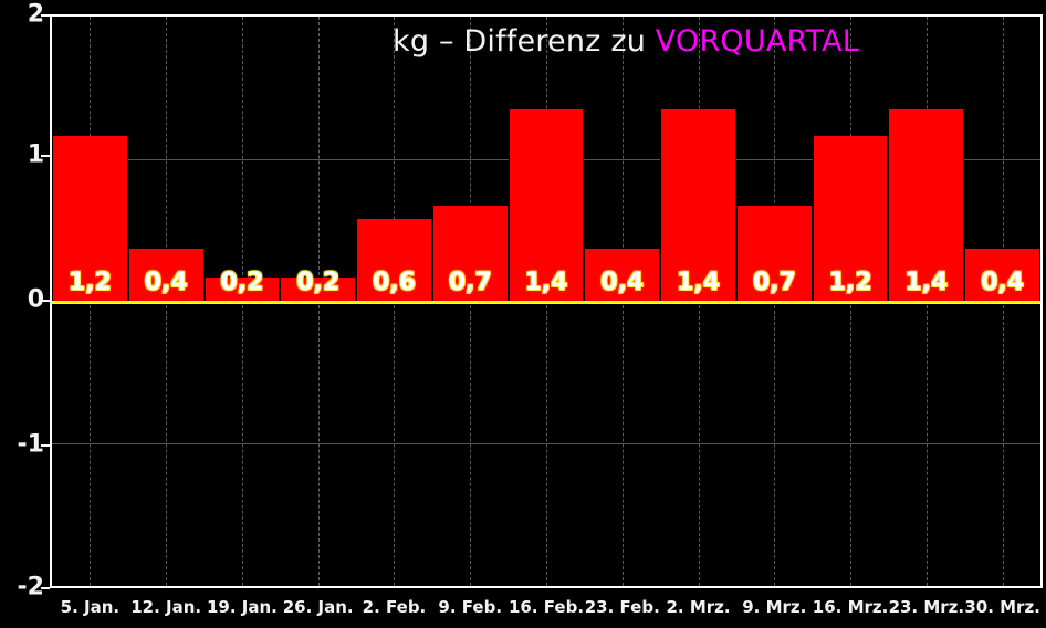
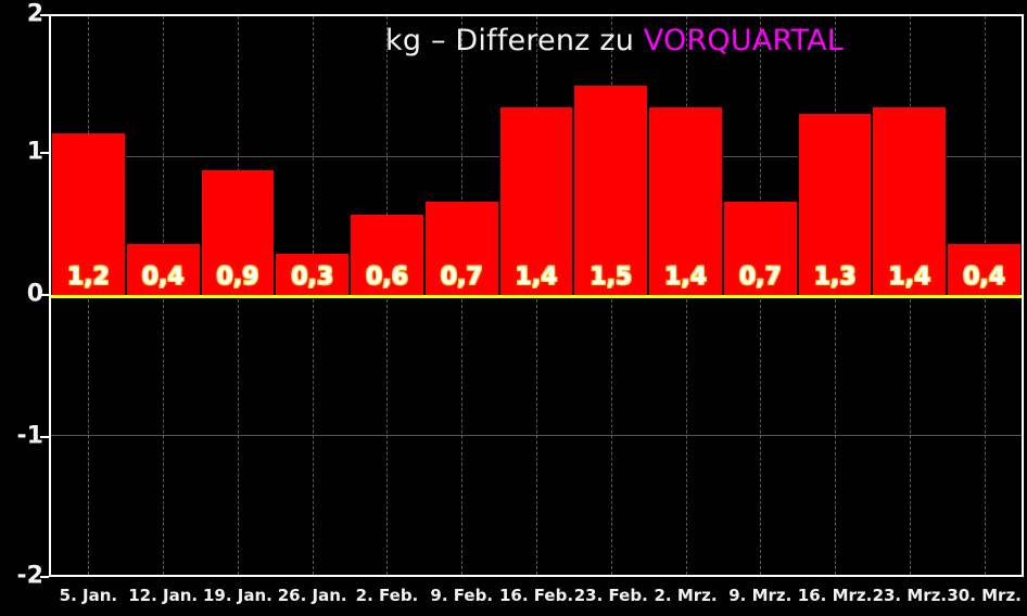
19. Jan.: 0,2 -> 0,9
26. Jan.: 0,2 -> 0,3
23. Feb.: 0,4 -> 1,5
16. Mrz.: 1,2 -> 1,3
